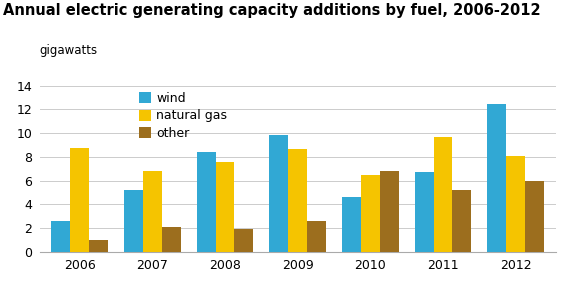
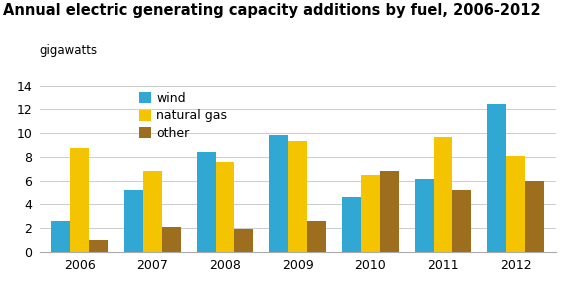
natural gas/2009: 8.7 -> 9.3
wind/2011: 6.7 -> 6.1
